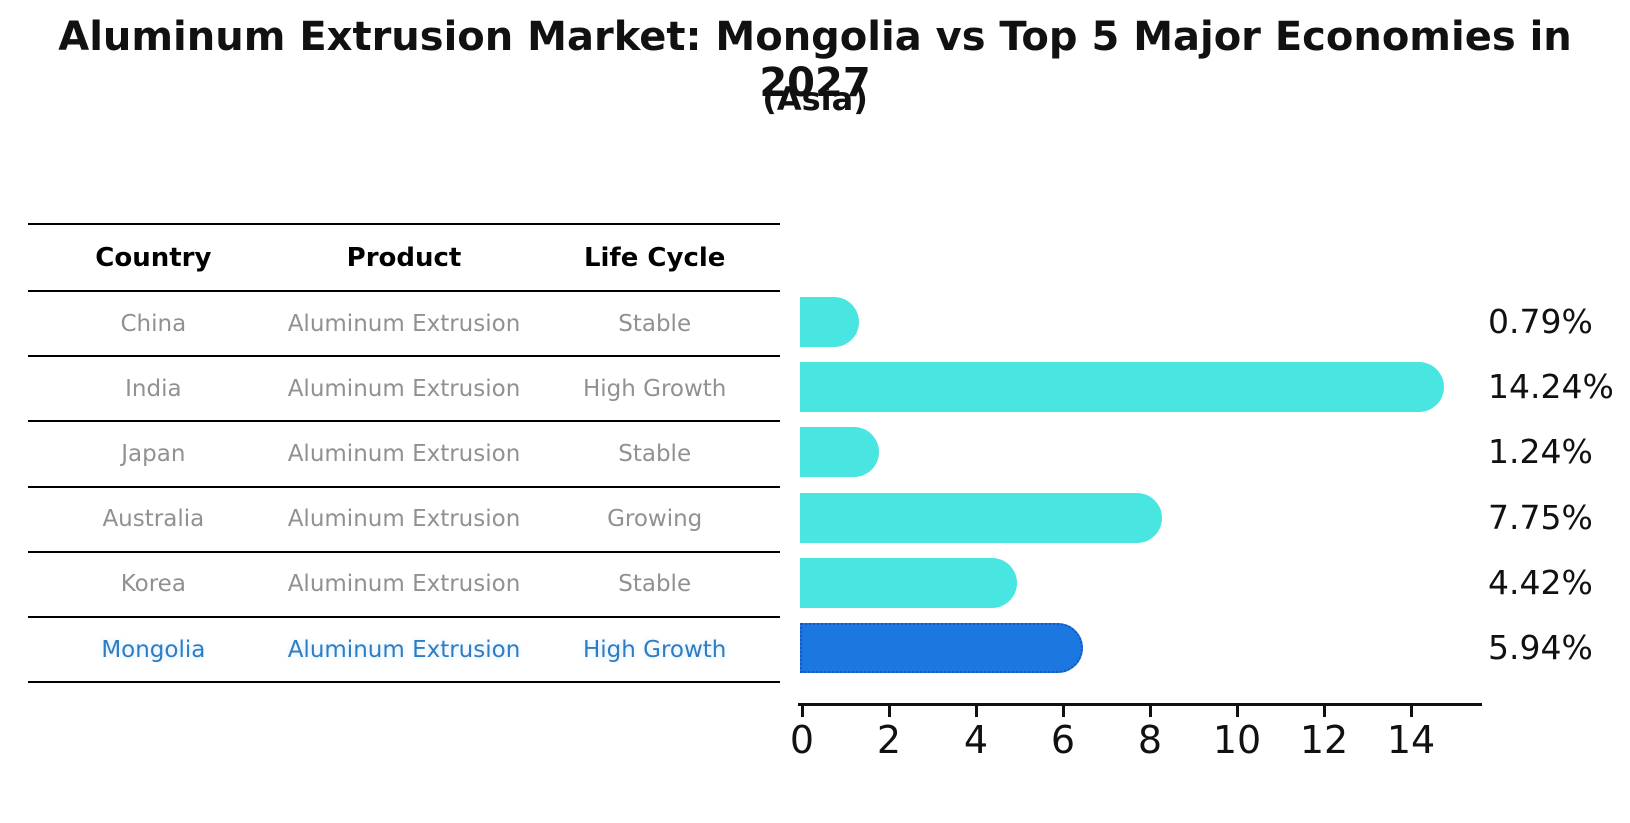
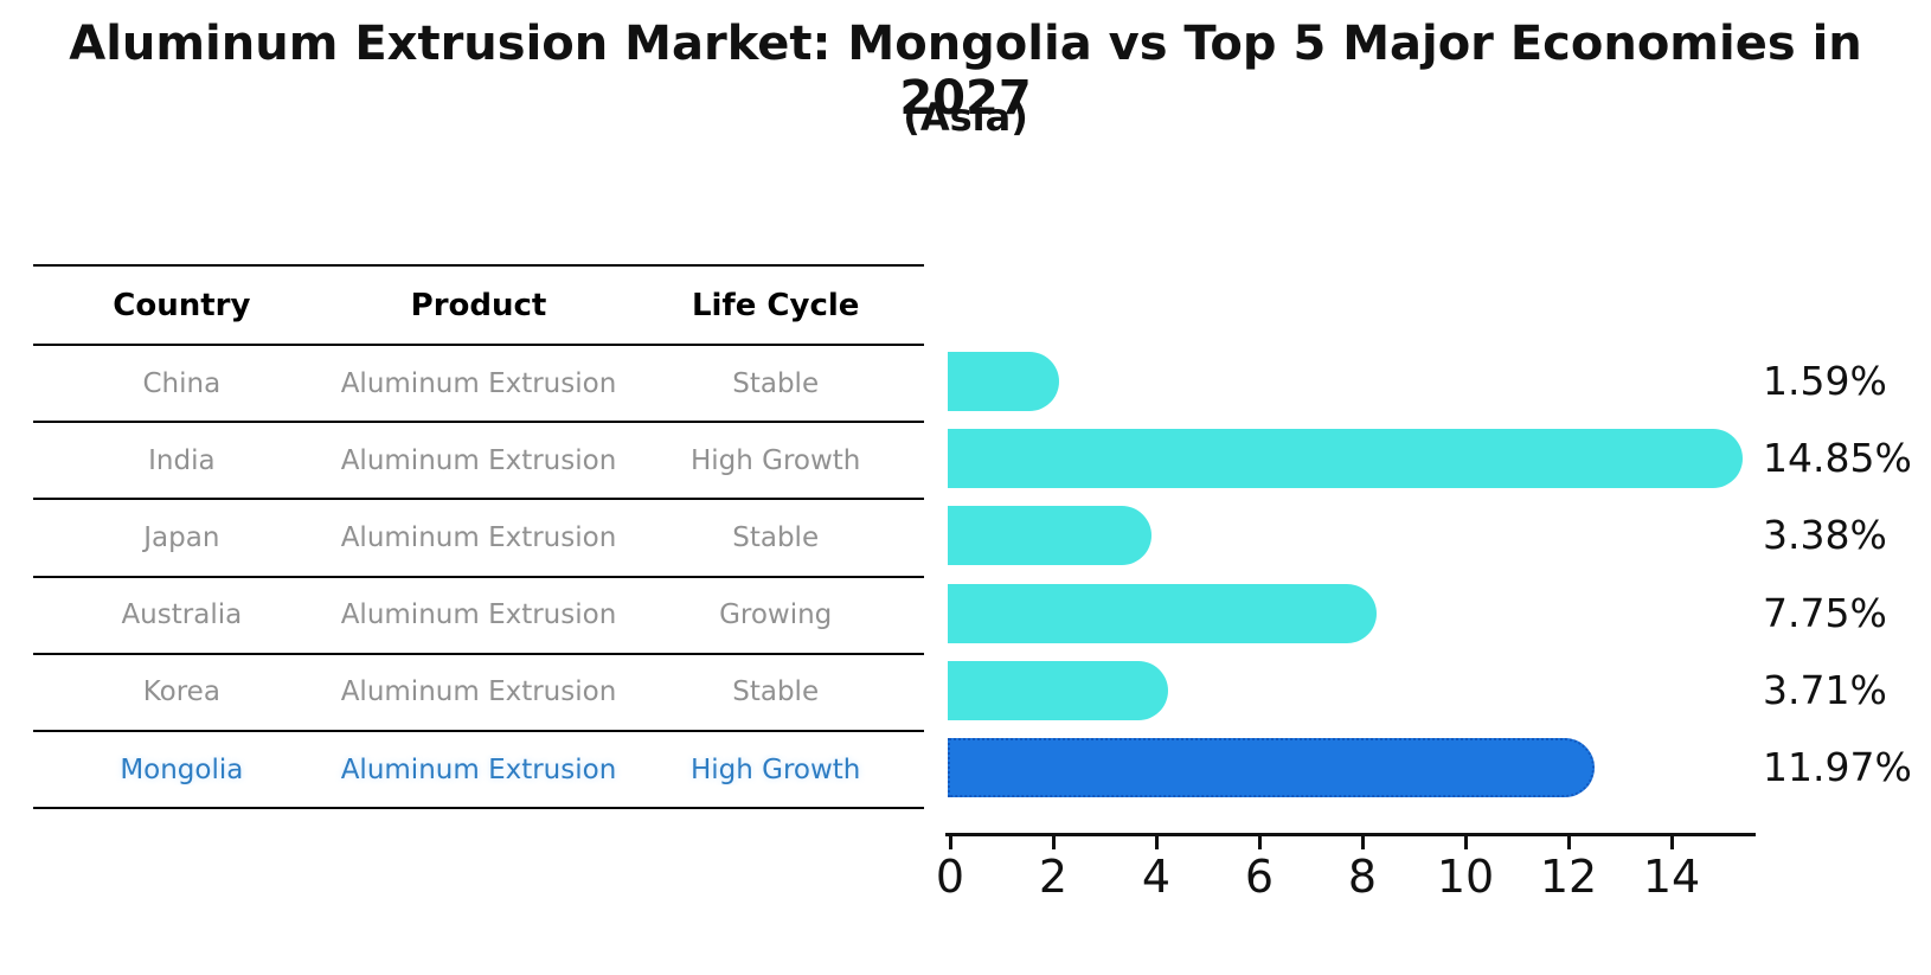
China: 0.79% -> 1.59%
India: 14.24% -> 14.85%
Japan: 1.24% -> 3.38%
Korea: 4.42% -> 3.71%
Mongolia: 5.94% -> 11.97%
